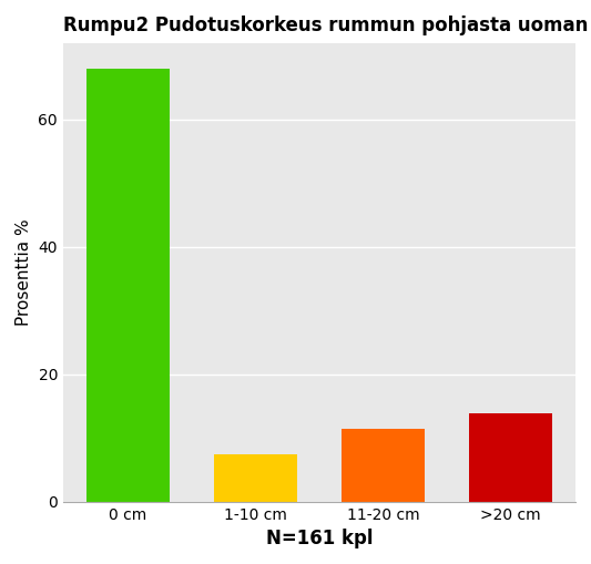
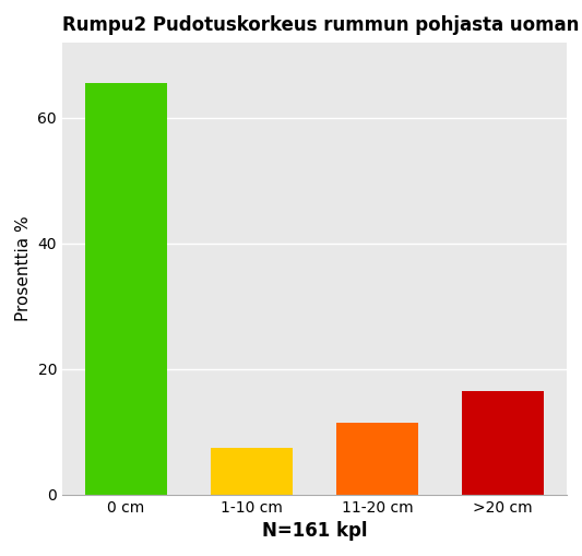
0 cm: 68.0 -> 65.5
>20 cm: 13.8 -> 16.5
